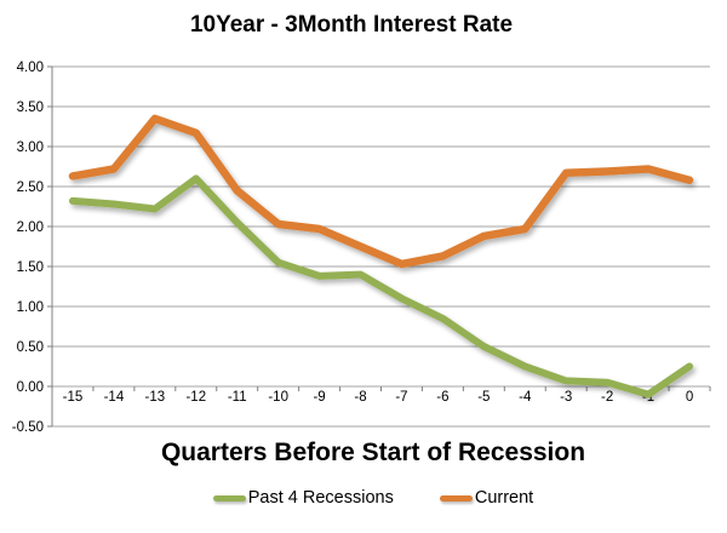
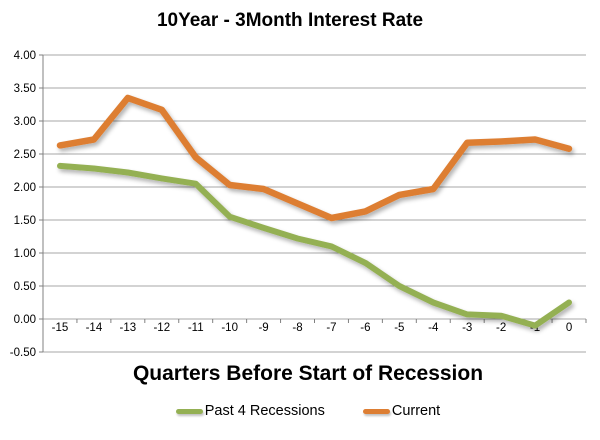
Past 4 Recessions/-12: 2.6 -> 2.1
Past 4 Recessions/-8: 1.4 -> 1.2
